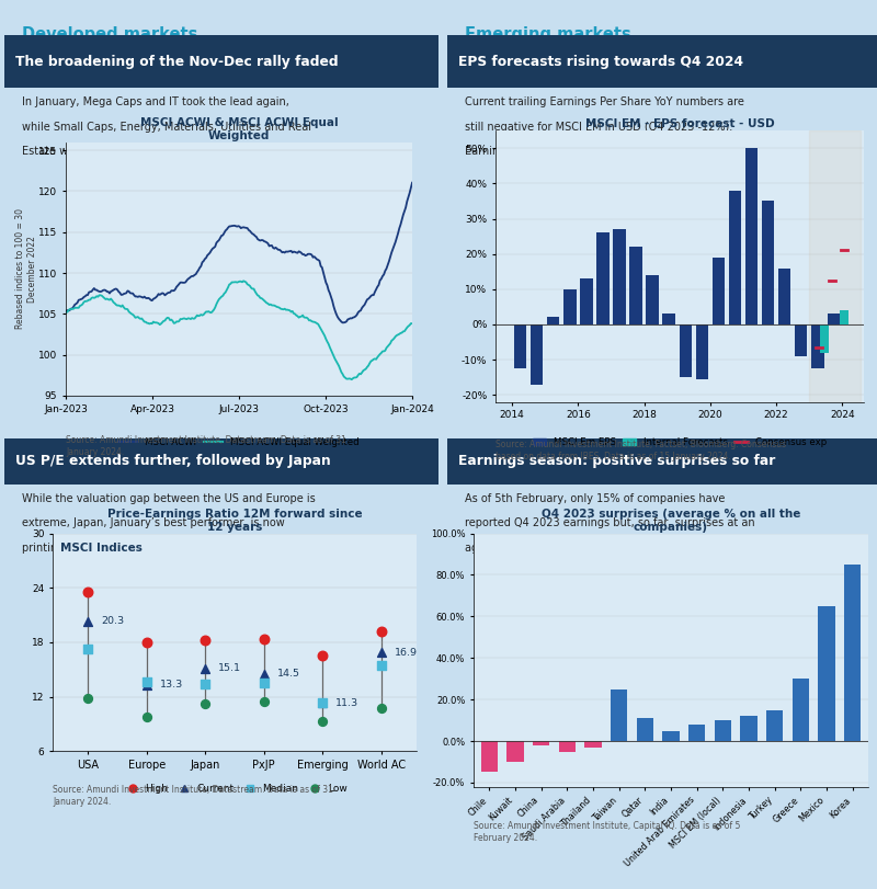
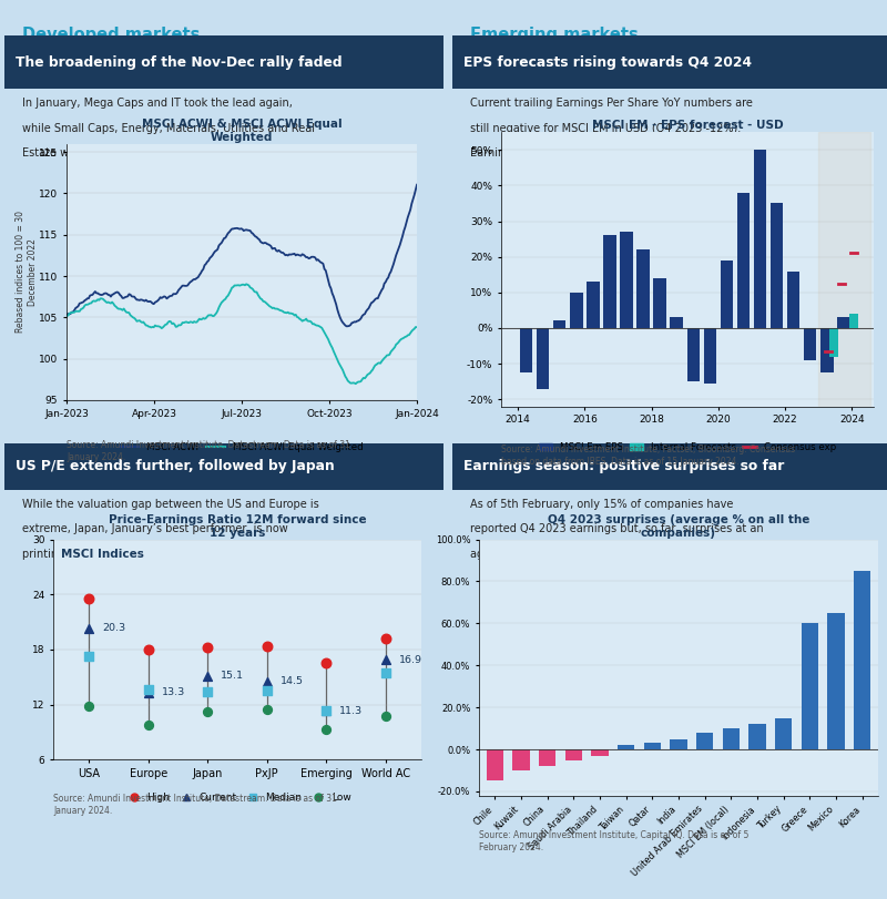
China: -2% -> -8%
Taiwan: 25% -> 2%
Qatar: 11% -> 3%
Greece: 30% -> 60%
